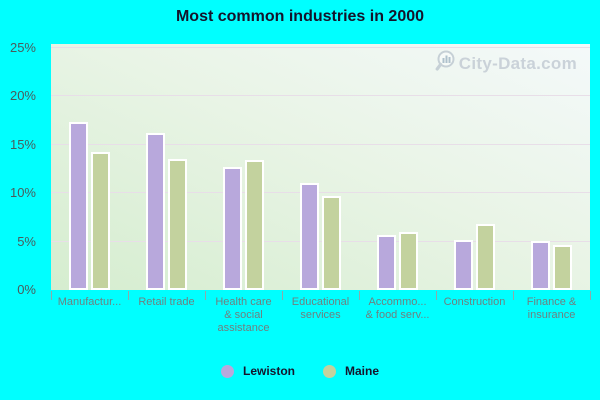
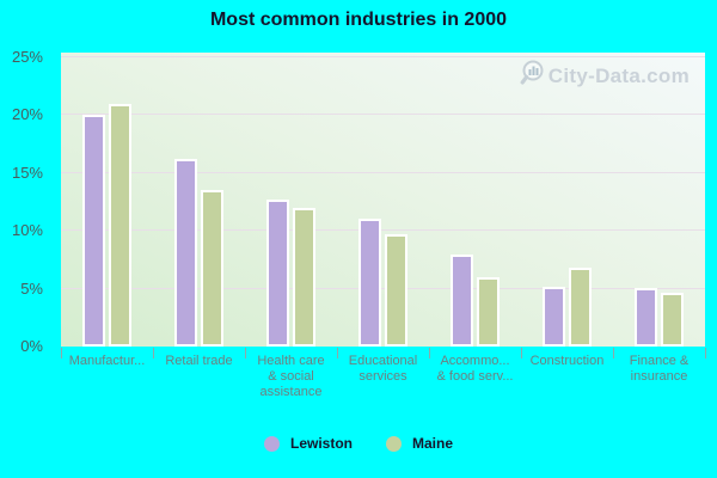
Lewiston/Manufactur...: 17% -> 20%
Maine/Manufactur...: 14% -> 21%
Maine/Health care & social assistance: 13% -> 12%
Lewiston/Accommo... & food serv...: 6% -> 8%
